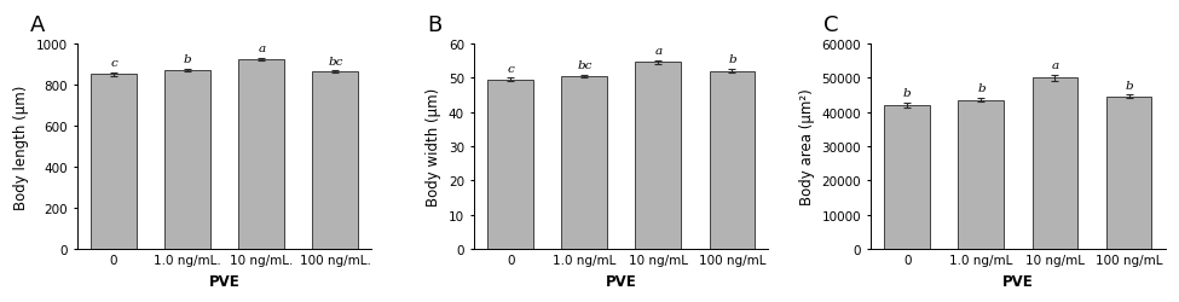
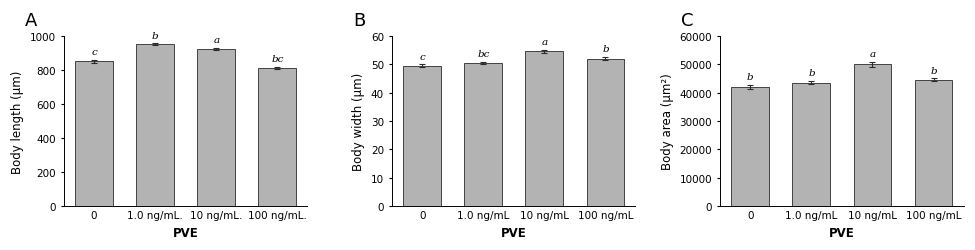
1.0 ng/mL.: 870 -> 950
100 ng/mL.: 860 -> 810
